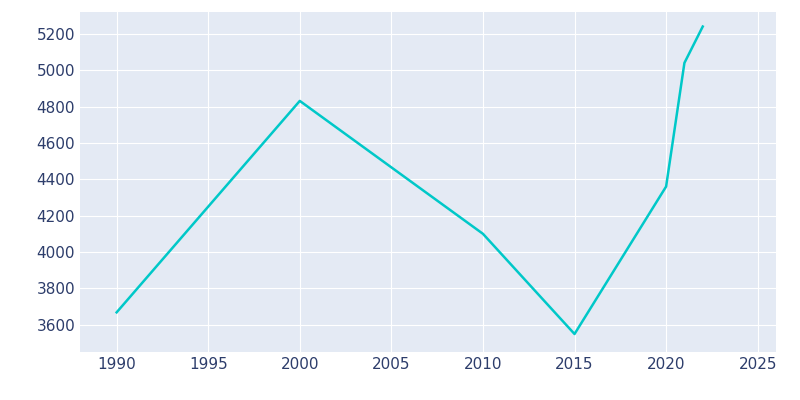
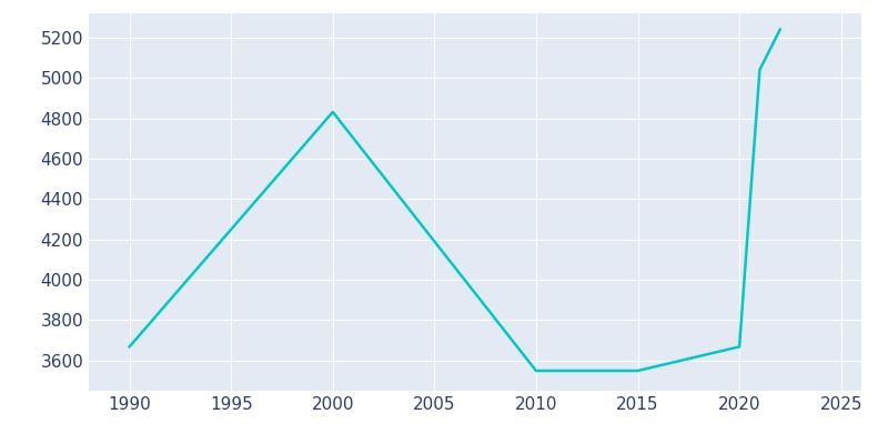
2010: 4100 -> 3550
2020: 4360 -> 3670
